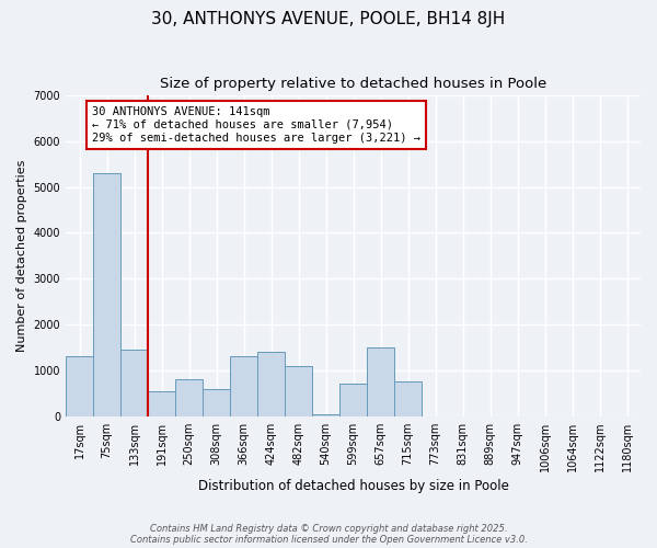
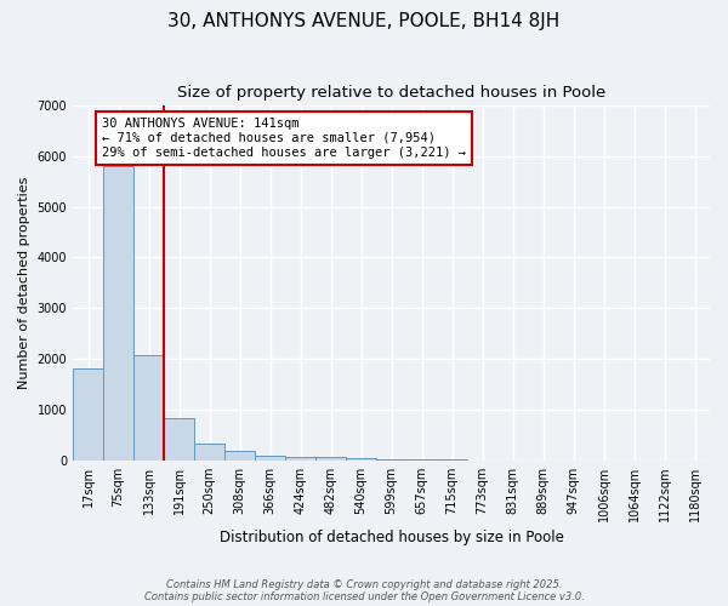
17sqm: 1300 -> 1800
75sqm: 5300 -> 5800
133sqm: 1450 -> 2080
191sqm: 550 -> 820
250sqm: 800 -> 330
308sqm: 600 -> 190
366sqm: 1300 -> 100
424sqm: 1400 -> 70
482sqm: 1100 -> 60
599sqm: 700 -> 20
657sqm: 1500 -> 10
715sqm: 750 -> 0
